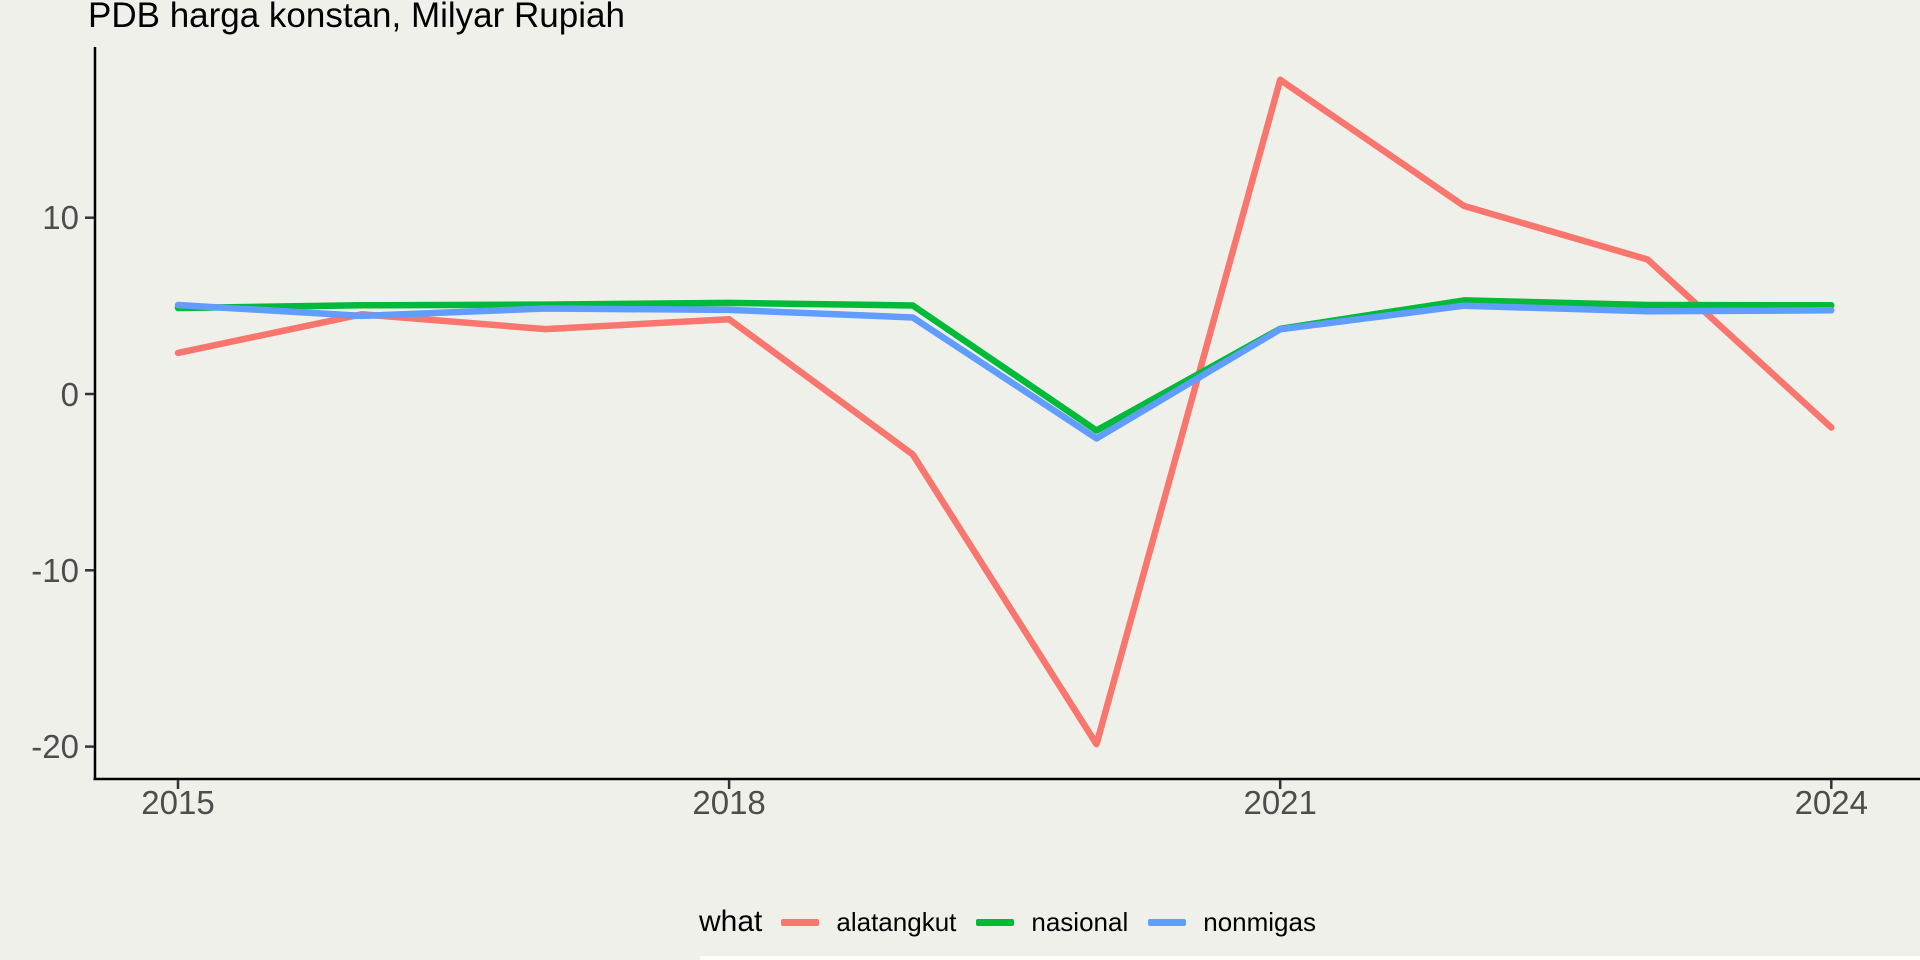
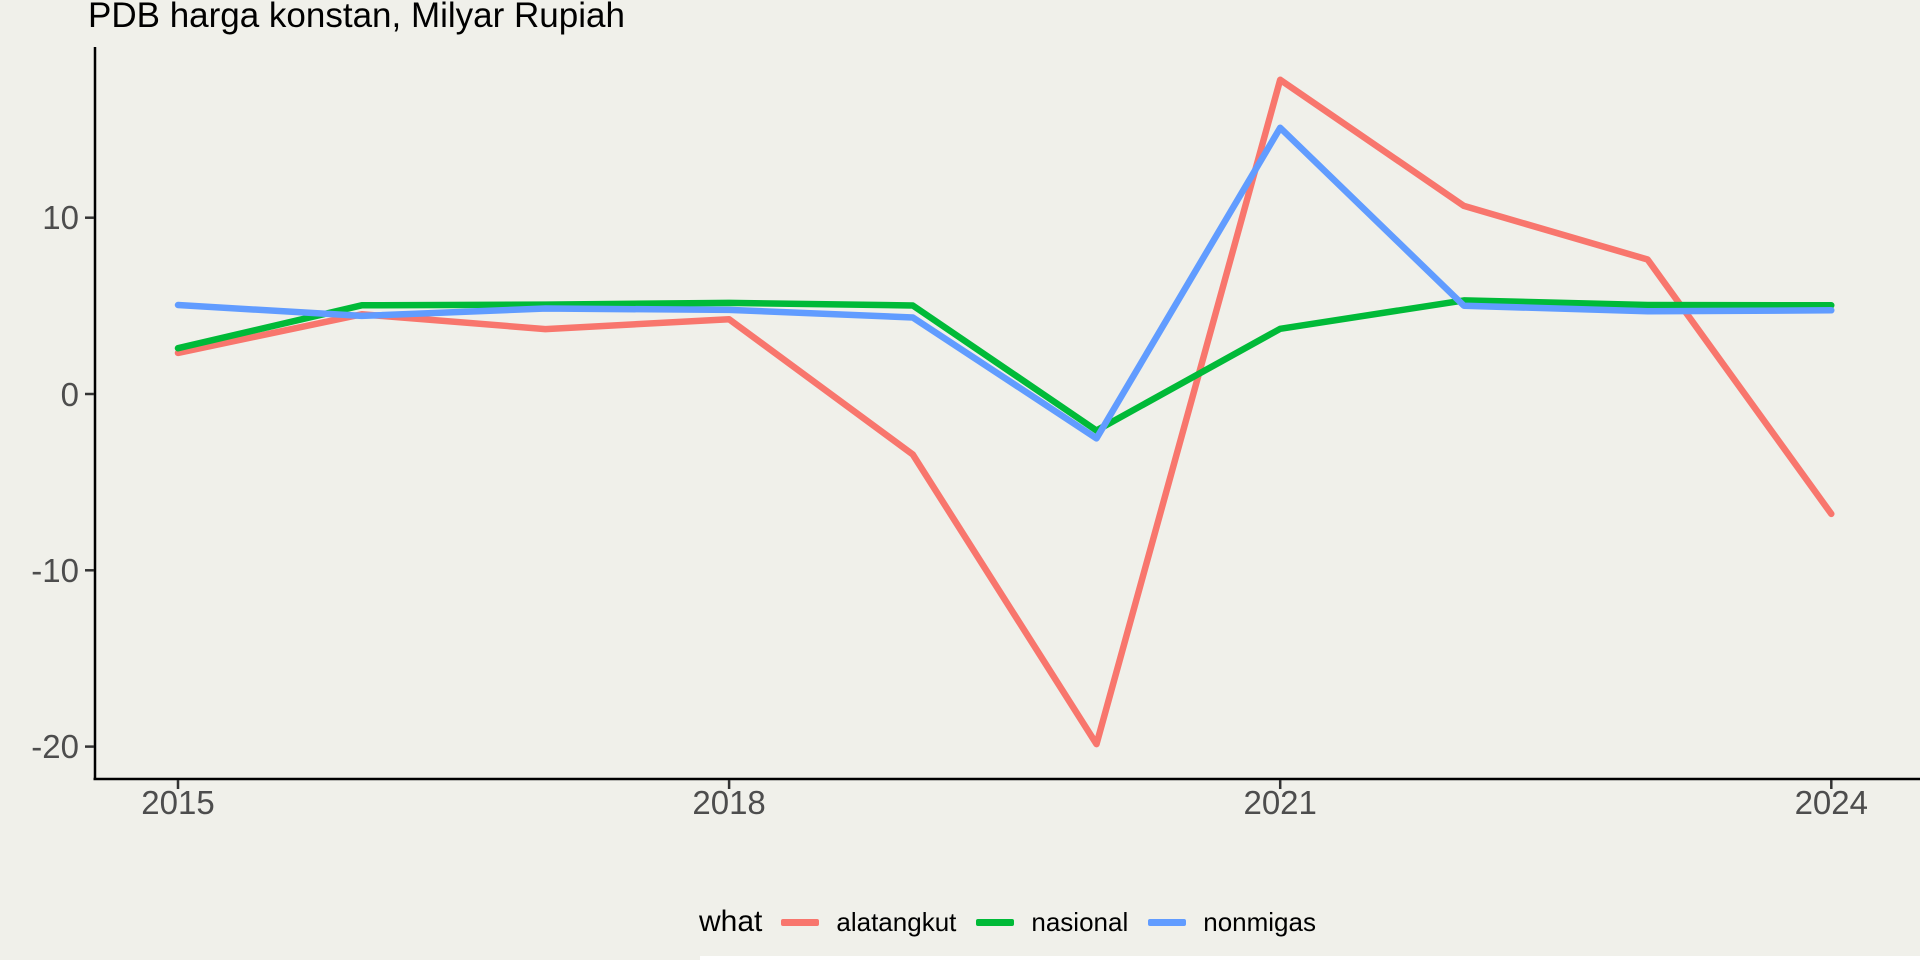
nasional/2015: 4.9 -> 2.6
nonmigas/2021: 3.7 -> 15.1
alatangkut/2024: -1.9 -> -6.8
